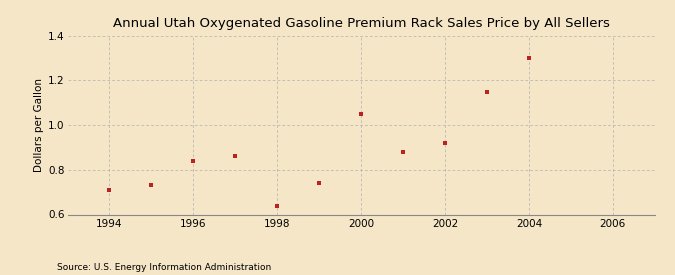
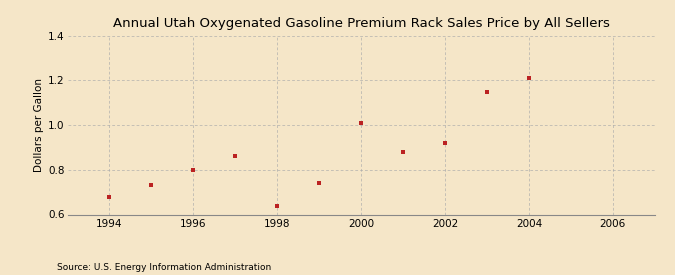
1994: 0.71 -> 0.68
1996: 0.84 -> 0.80
2000: 1.05 -> 1.01
2004: 1.30 -> 1.21
